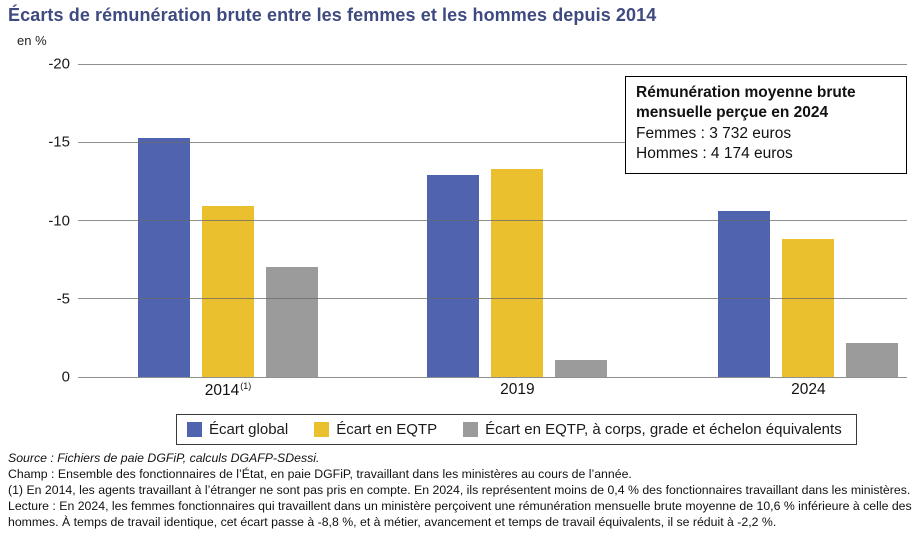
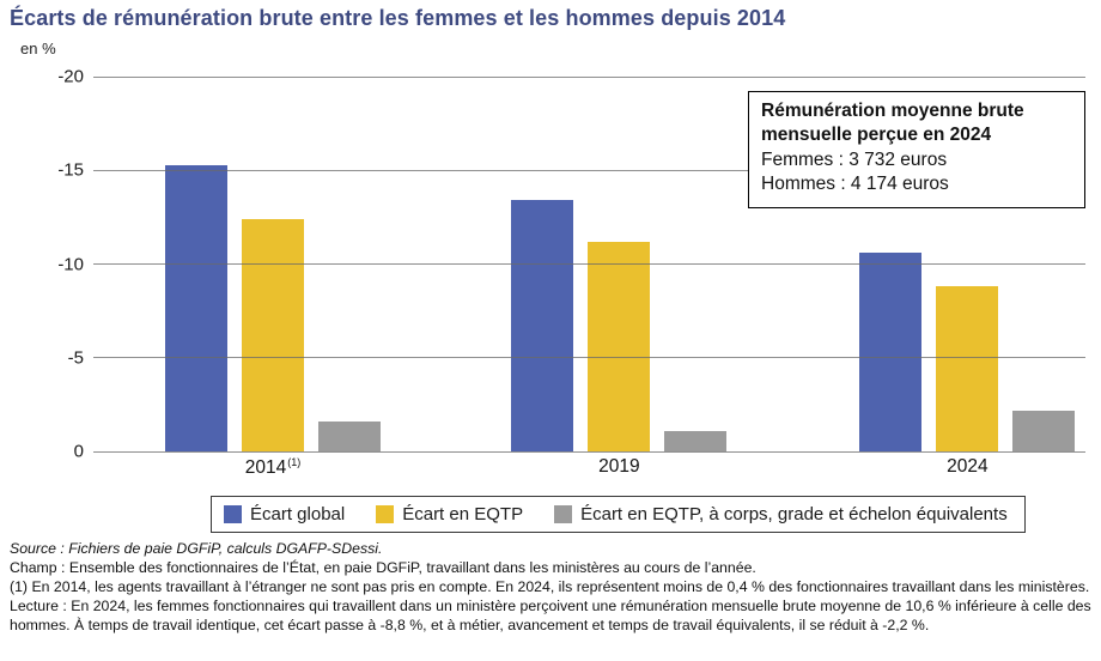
Écart en EQTP/2014: -10.9 -> -12.4
Écart en EQTP, à corps, grade et échelon équivalents/2014: -7.0 -> -1.6
Écart global/2019: -12.9 -> -13.4
Écart en EQTP/2019: -13.3 -> -11.2
